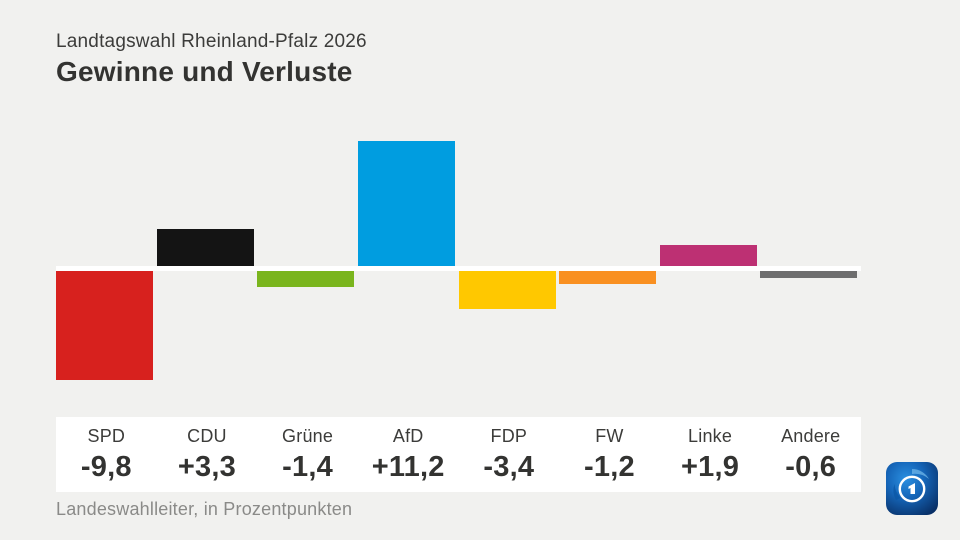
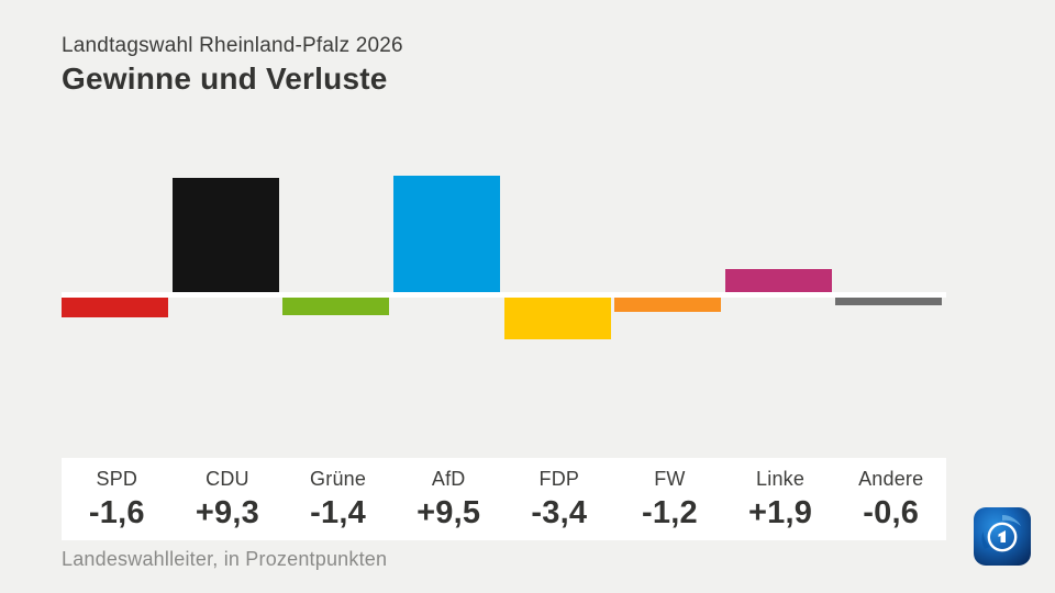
SPD: -9,8 -> -1,6
CDU: +3,3 -> +9,3
AfD: +11,2 -> +9,5
